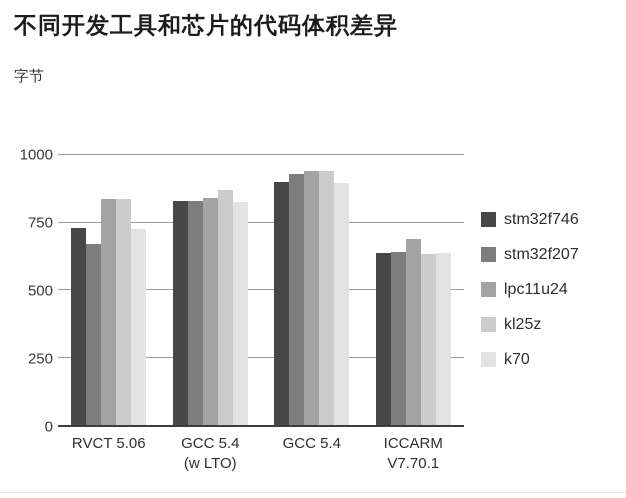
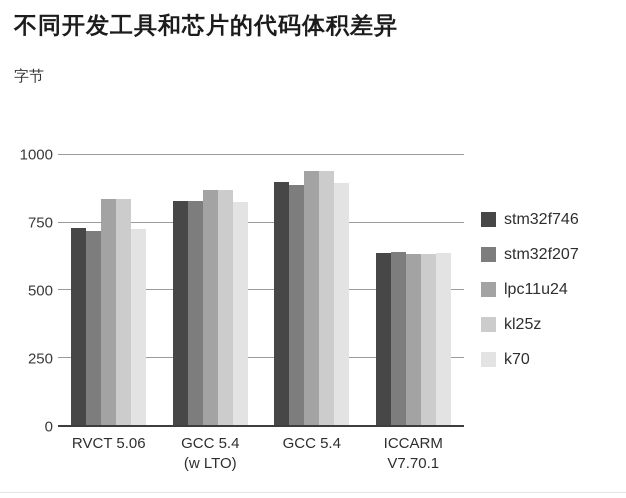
stm32f207/RVCT 5.06: 670 -> 720
lpc11u24/GCC 5.4 (w LTO): 840 -> 870
stm32f207/GCC 5.4: 930 -> 890
lpc11u24/ICCARM V7.70.1: 690 -> 630
